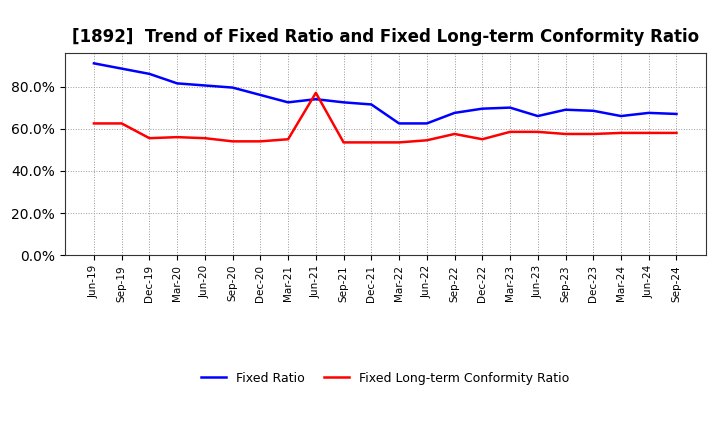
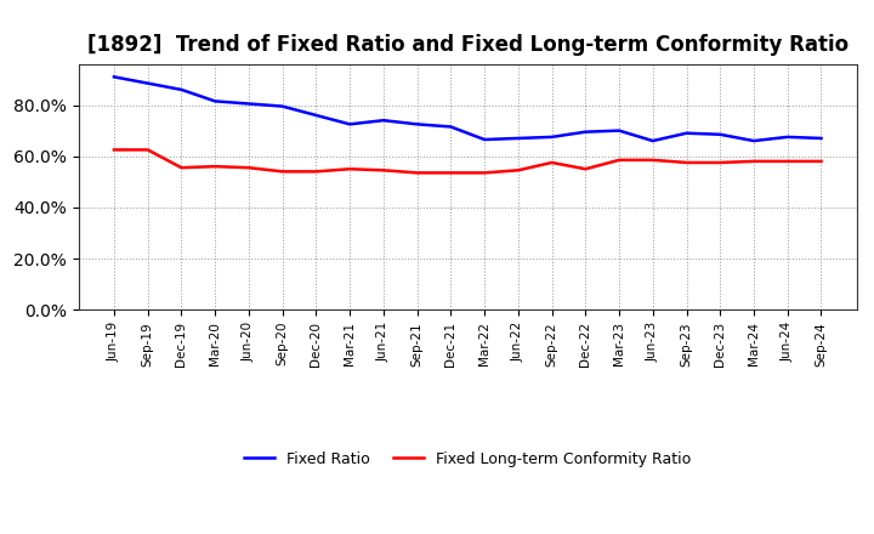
Fixed Long-term Conformity Ratio/Jun-21: 77.0% -> 54.5%
Fixed Ratio/Mar-22: 62.5% -> 66.5%
Fixed Ratio/Jun-22: 62.5% -> 67.0%
